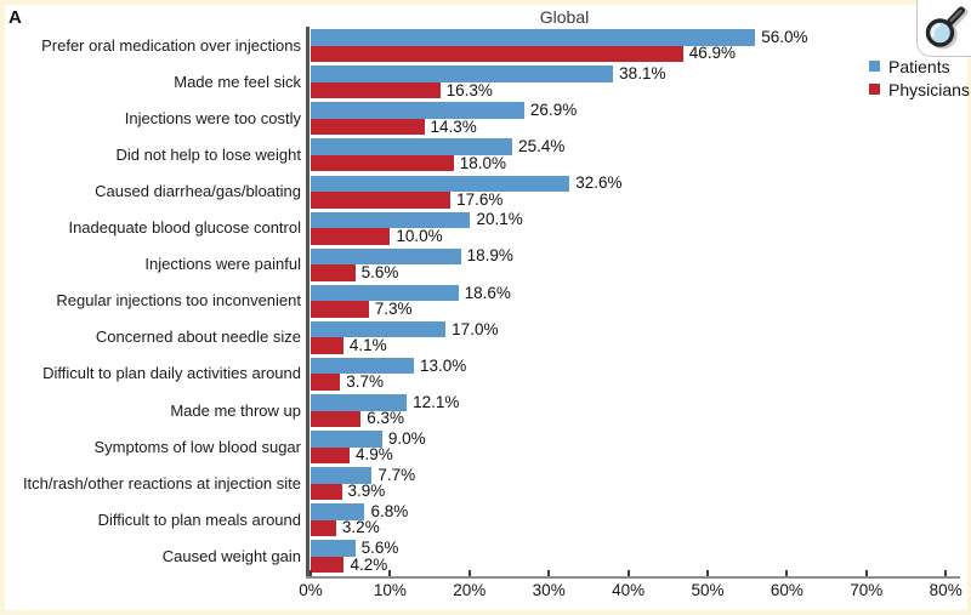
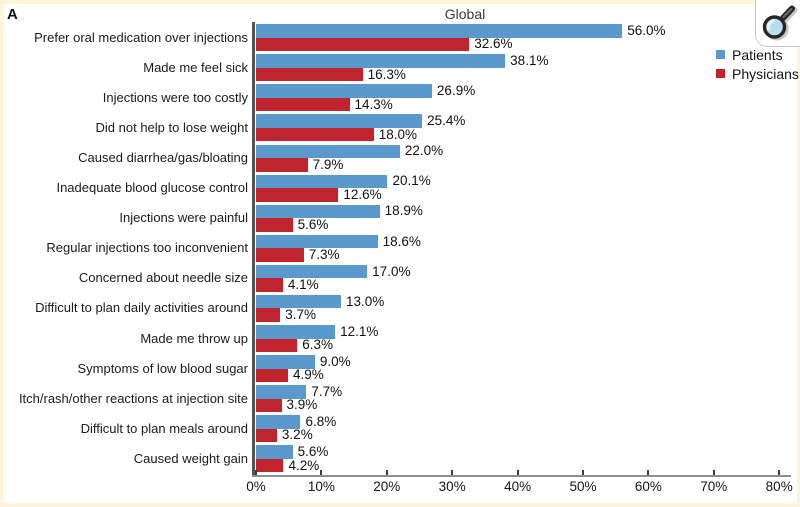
Physicians/Prefer oral medication over injections: 46.9% -> 32.6%
Patients/Caused diarrhea/gas/bloating: 32.6% -> 22.0%
Physicians/Caused diarrhea/gas/bloating: 17.6% -> 7.9%
Physicians/Inadequate blood glucose control: 10.0% -> 12.6%
